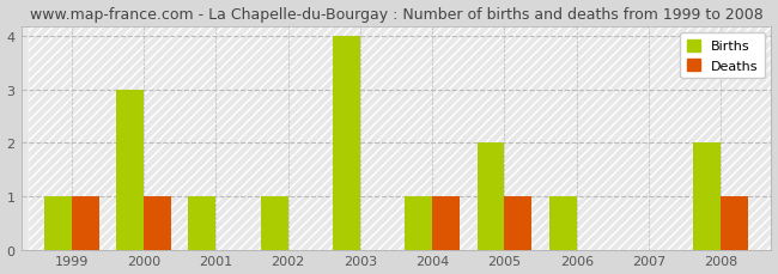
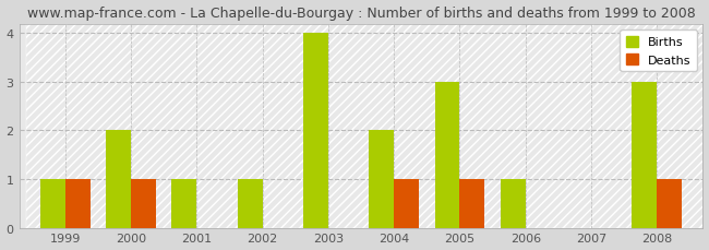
Births/2000: 3 -> 2
Births/2004: 1 -> 2
Births/2005: 2 -> 3
Births/2008: 2 -> 3
